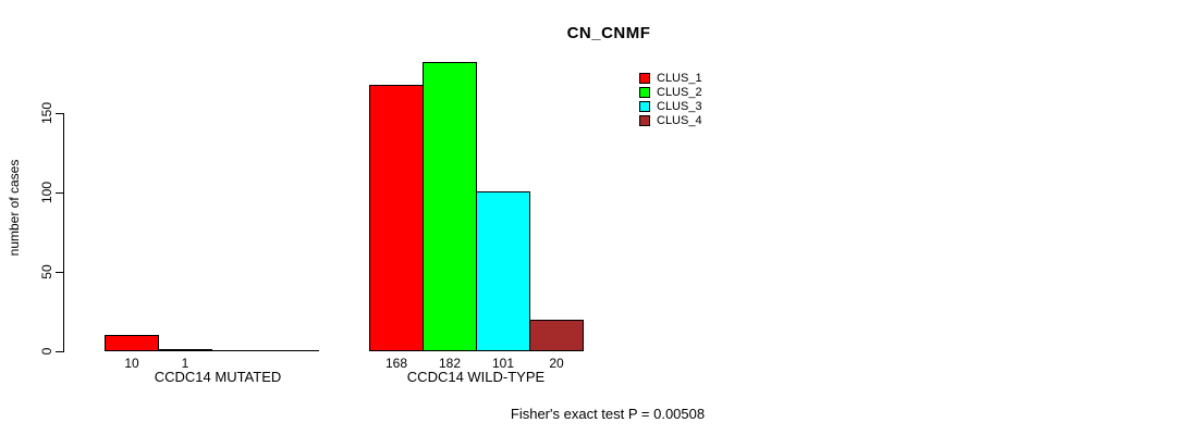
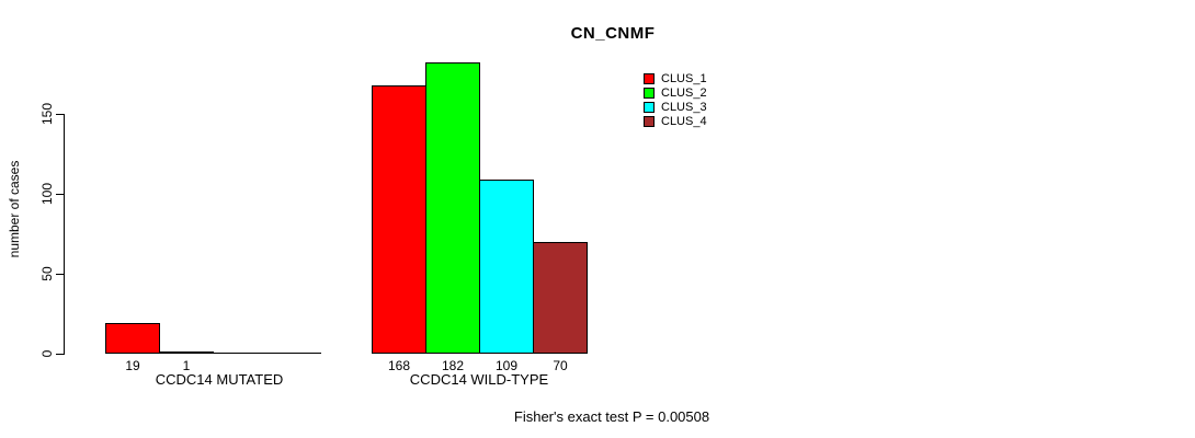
CLUS_1/CCDC14 MUTATED: 10 -> 19
CLUS_3/CCDC14 WILD-TYPE: 101 -> 109
CLUS_4/CCDC14 WILD-TYPE: 20 -> 70
